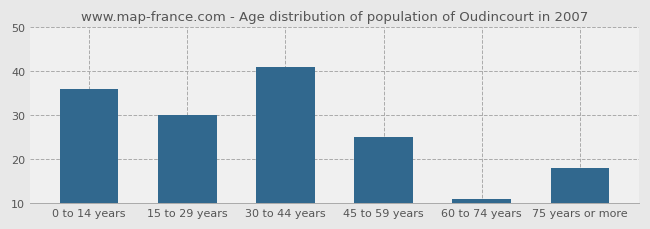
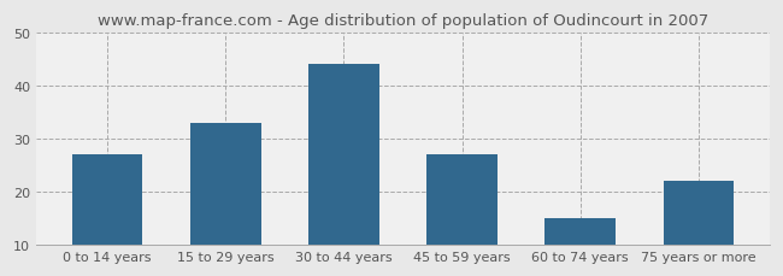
0 to 14 years: 36 -> 27
15 to 29 years: 30 -> 33
30 to 44 years: 41 -> 44
45 to 59 years: 25 -> 27
60 to 74 years: 11 -> 15
75 years or more: 18 -> 22
